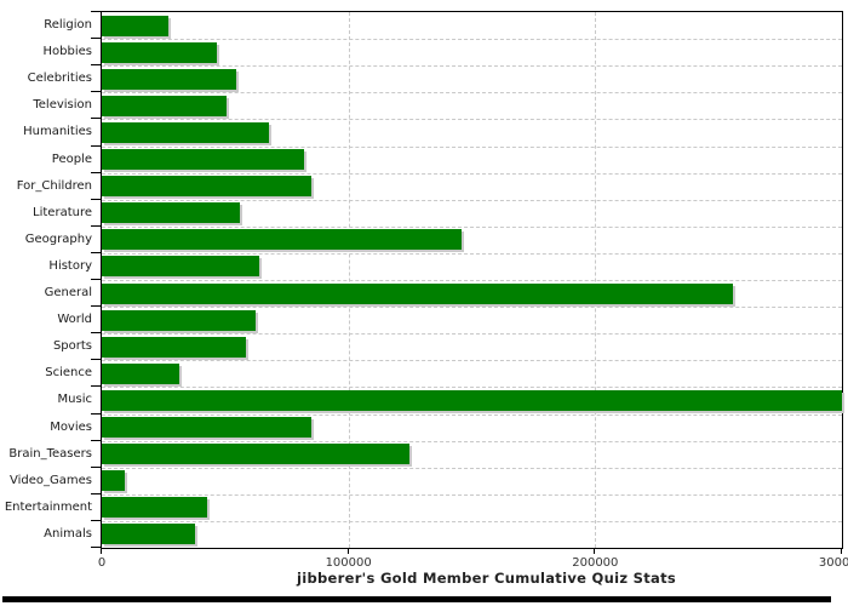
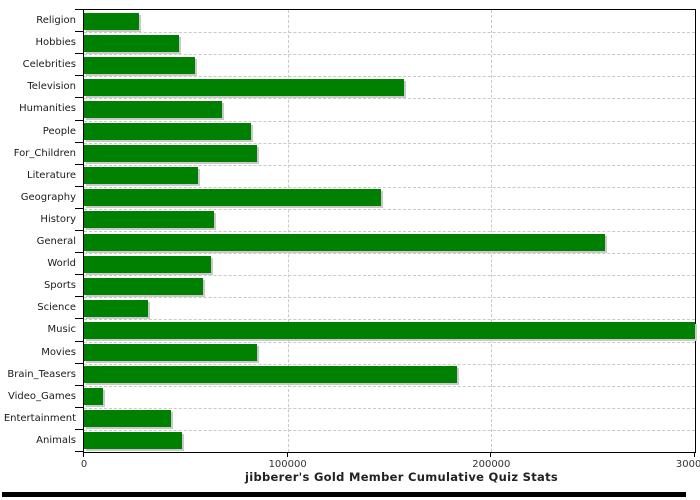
Television: 50000 -> 157000
Brain_Teasers: 124000 -> 183000
Animals: 38000 -> 48000
